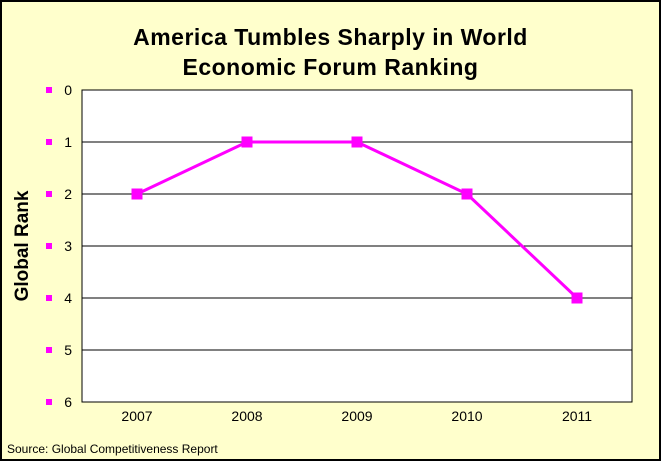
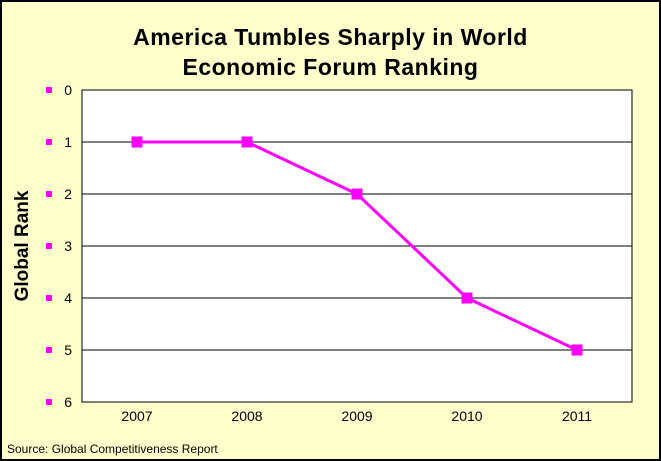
2007: 2 -> 1
2009: 1 -> 2
2010: 2 -> 4
2011: 4 -> 5
